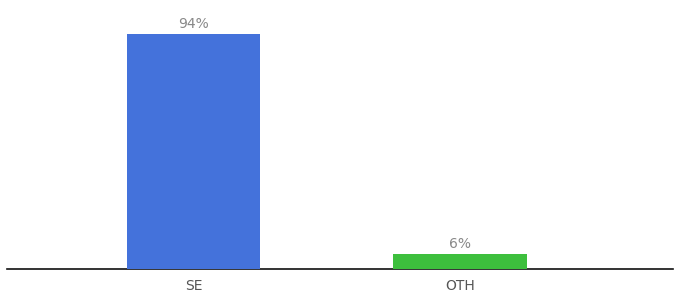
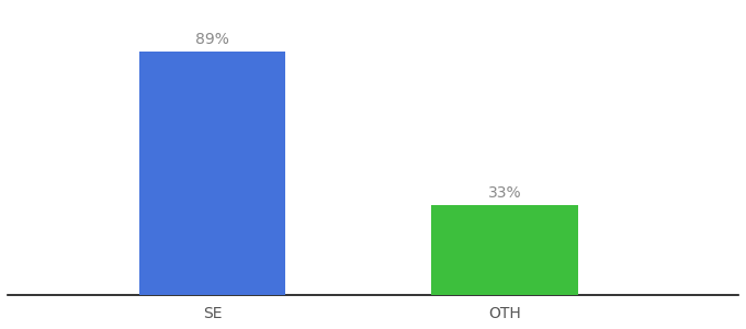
SE: 94% -> 89%
OTH: 6% -> 33%
